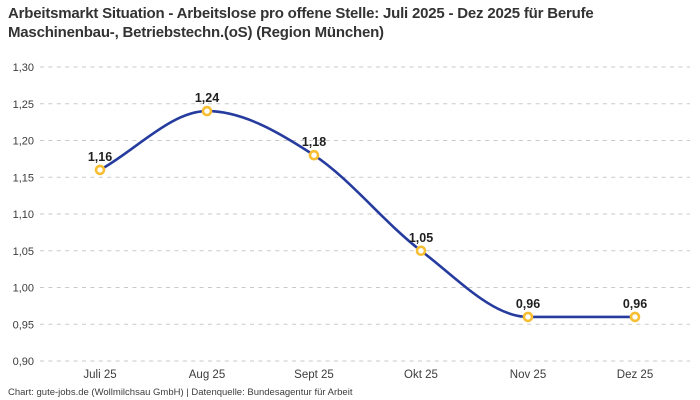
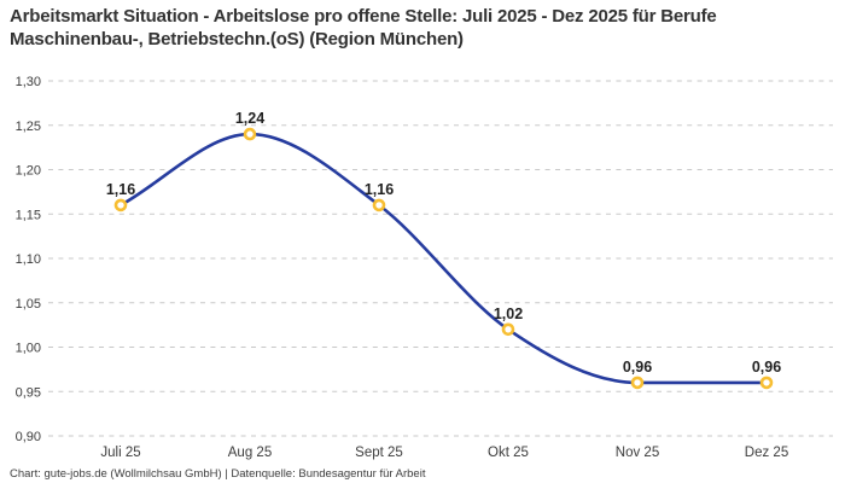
Sept 25: 1,18 -> 1,16
Okt 25: 1,05 -> 1,02
